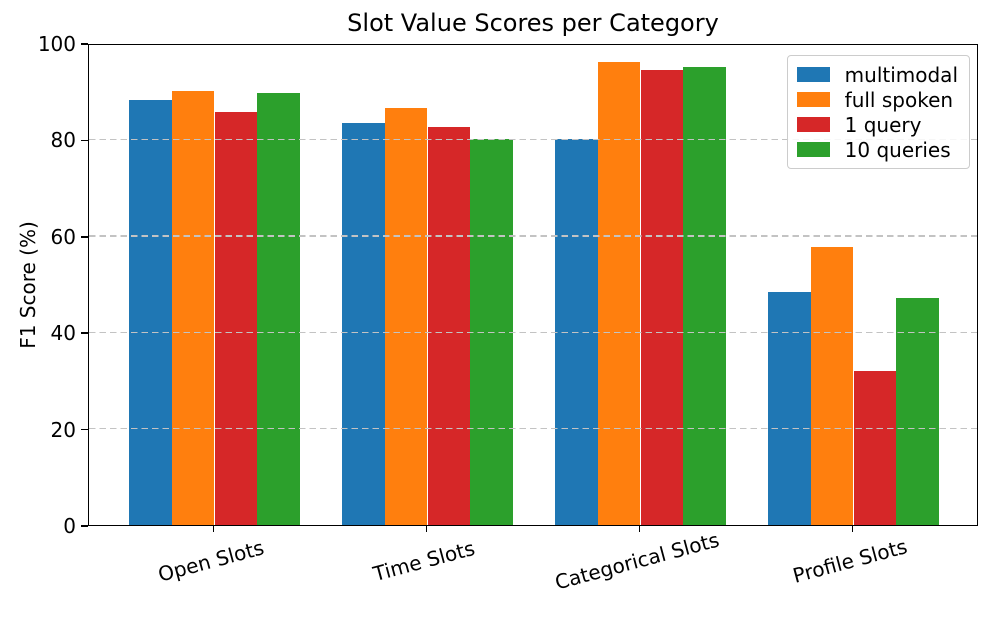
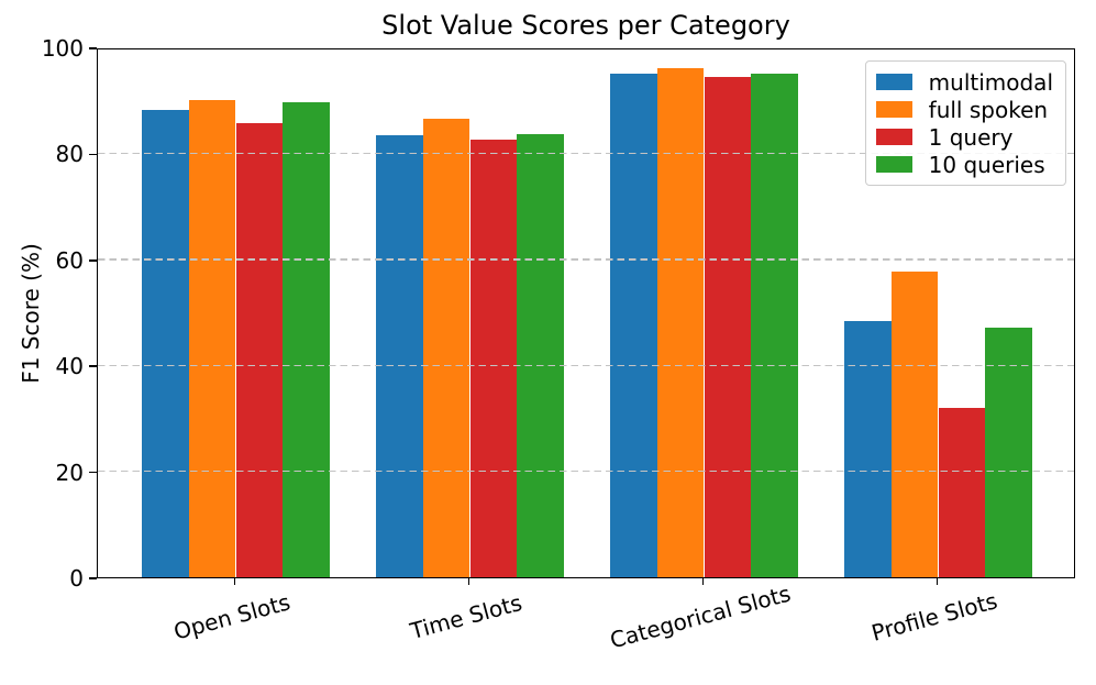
10 queries/Time Slots: 80 -> 84
multimodal/Categorical Slots: 80 -> 95
